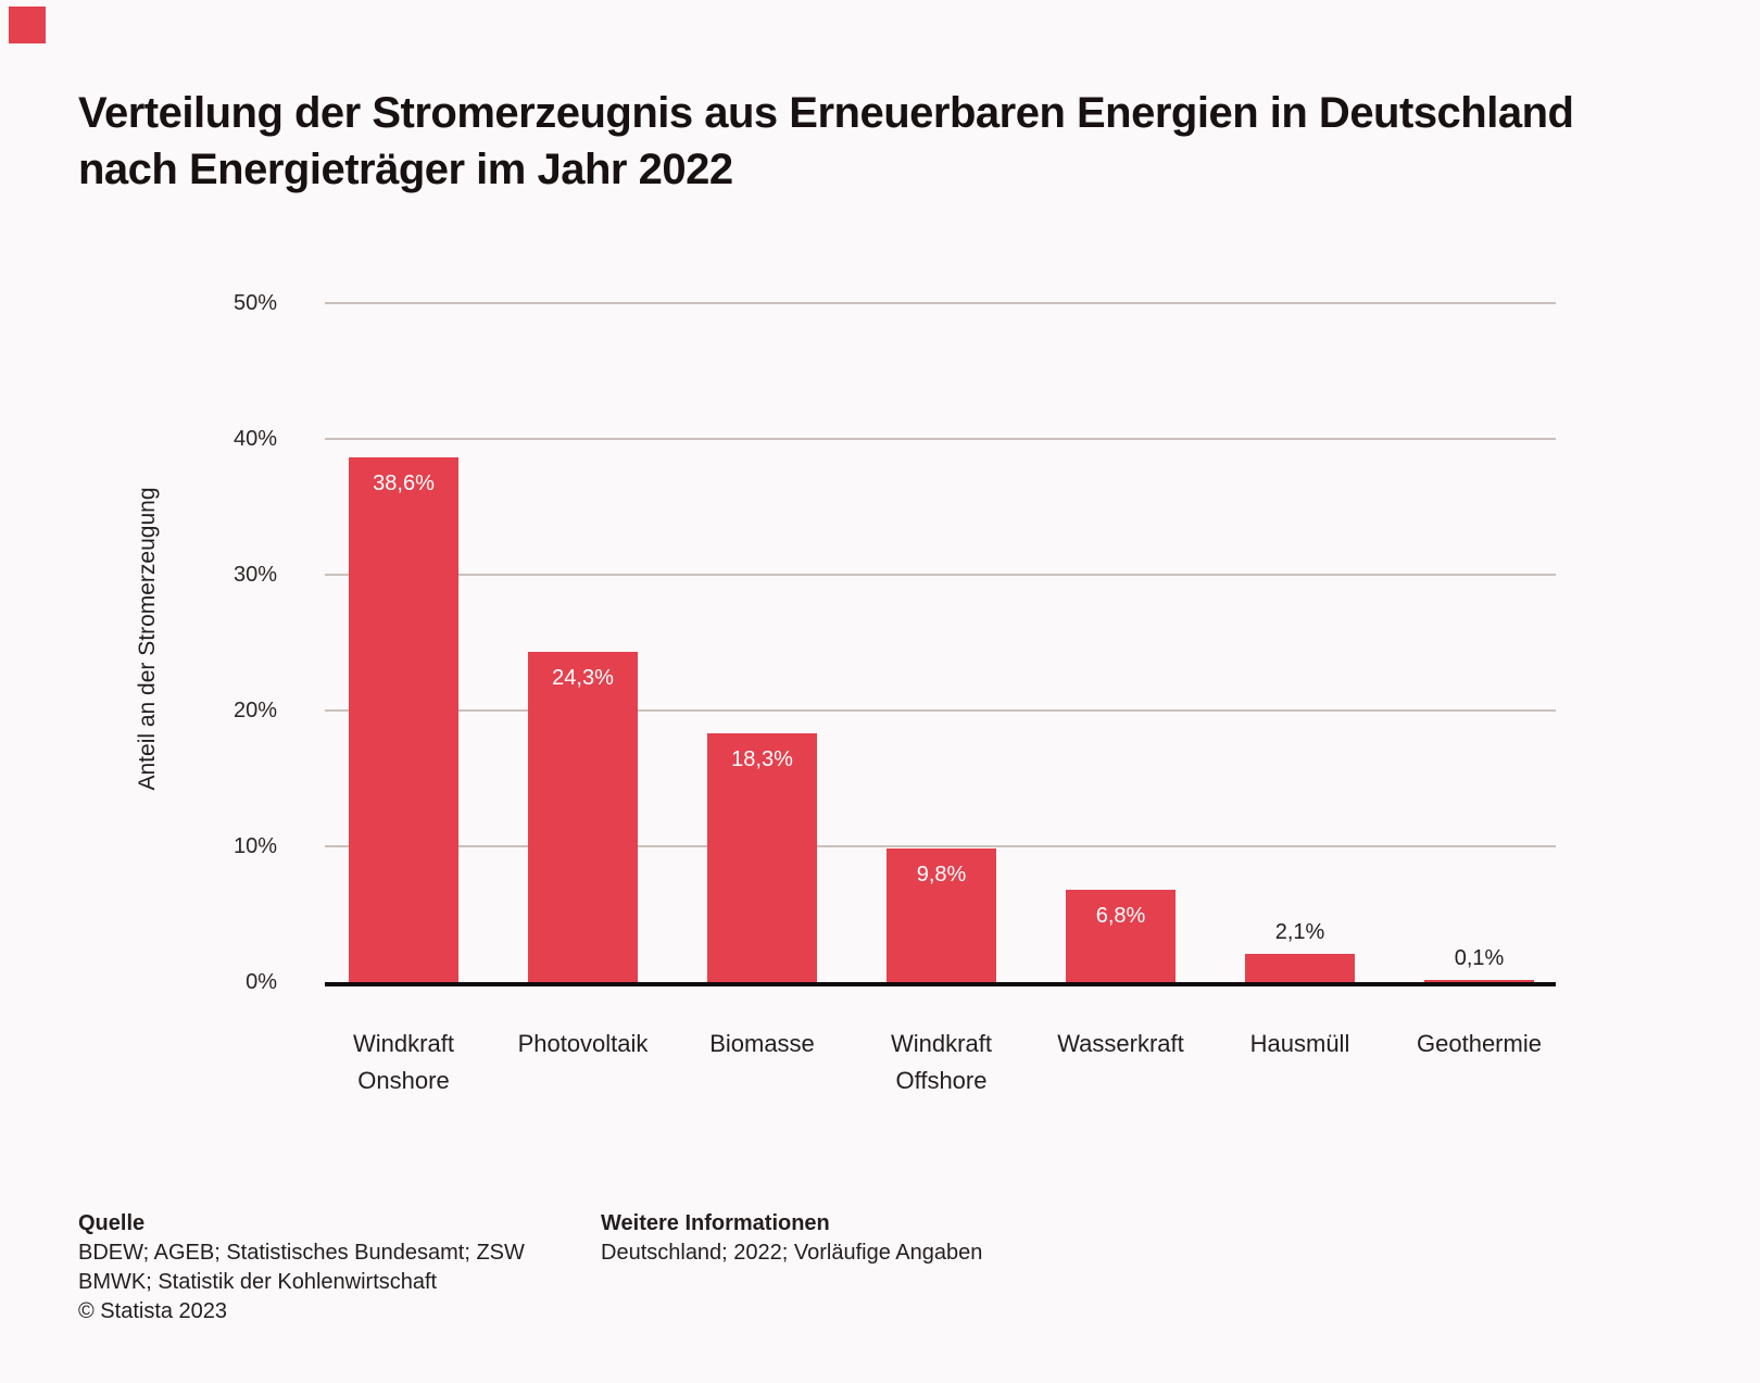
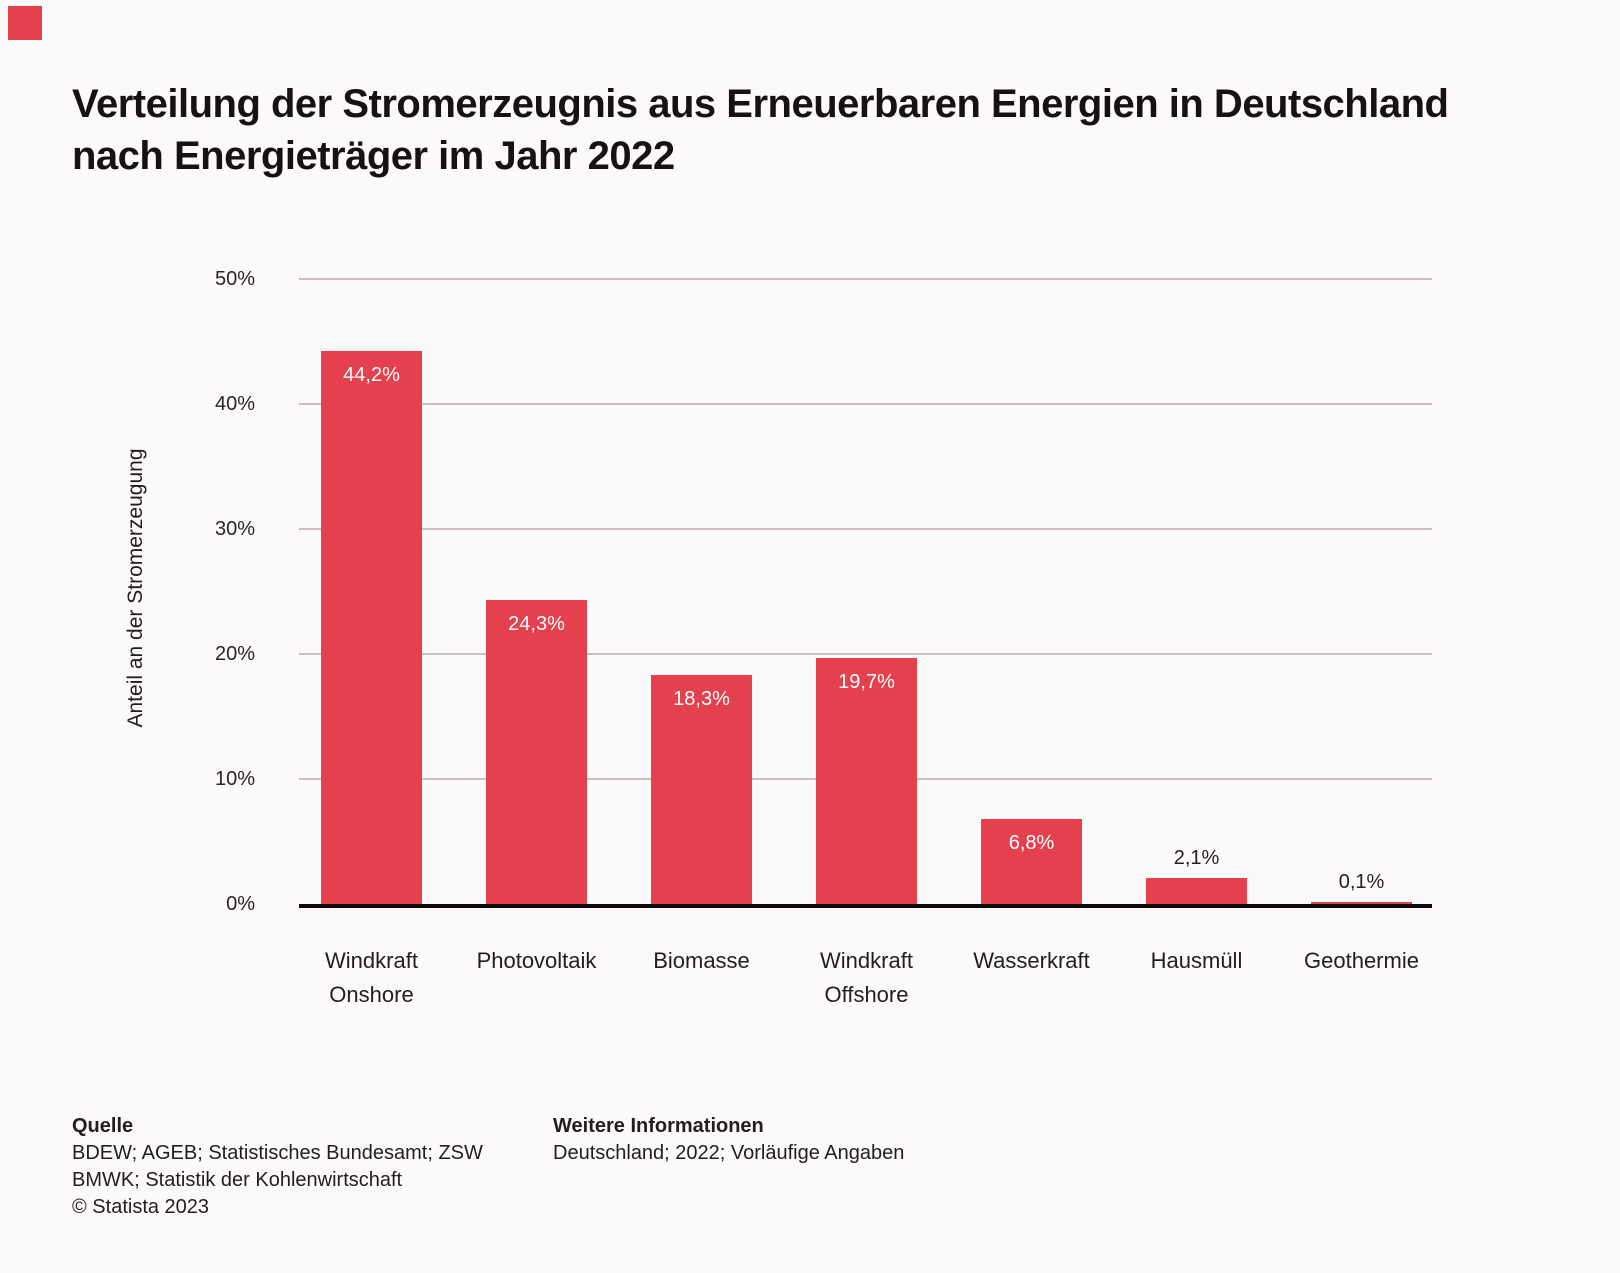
Windkraft Onshore: 38,6% -> 44,2%
Windkraft Offshore: 9,8% -> 19,7%
